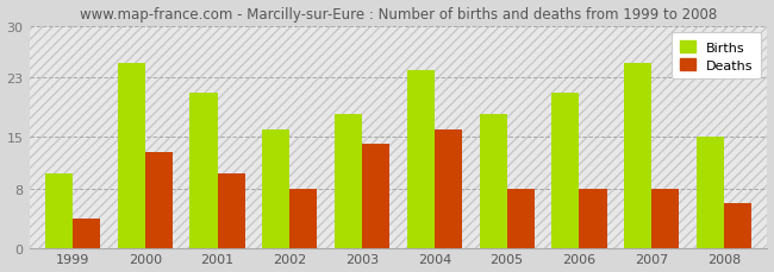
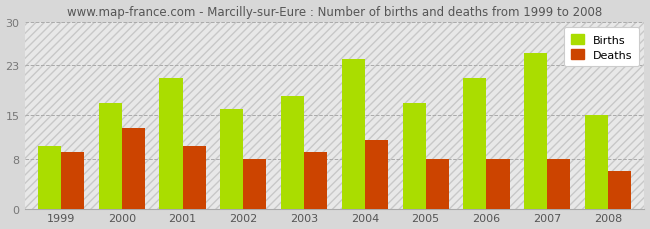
Deaths/1999: 4 -> 9
Births/2000: 25 -> 17
Deaths/2003: 14 -> 9
Deaths/2004: 16 -> 11
Births/2005: 18 -> 17
